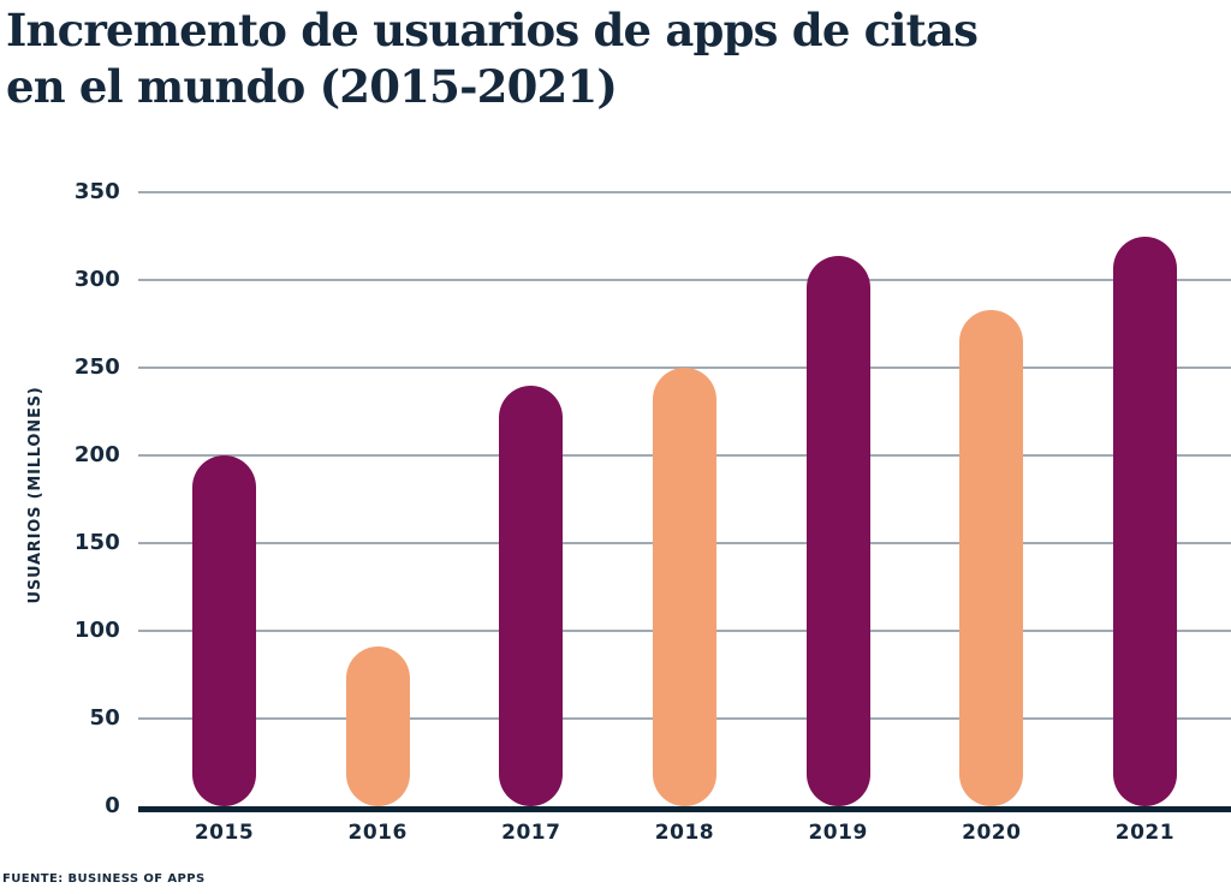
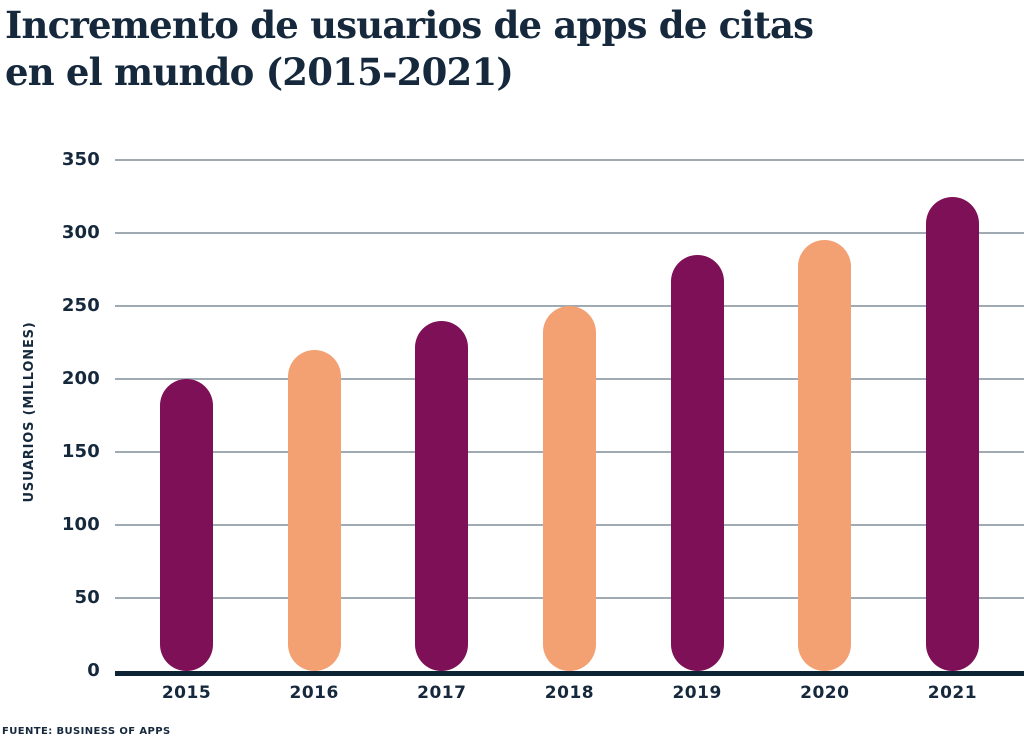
2016: 91 -> 220
2019: 314 -> 285
2020: 283 -> 295
